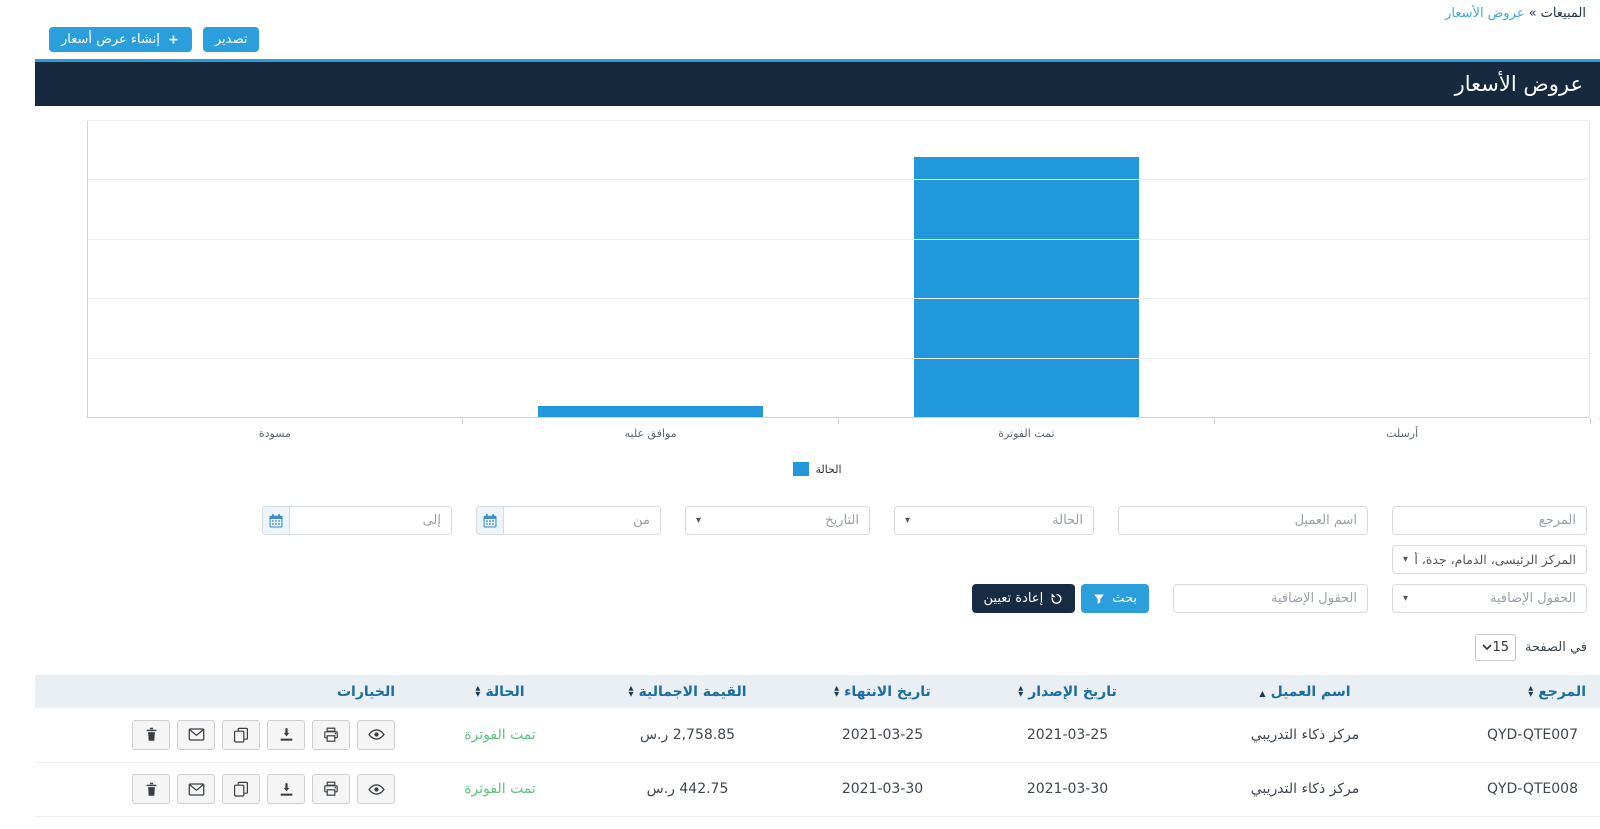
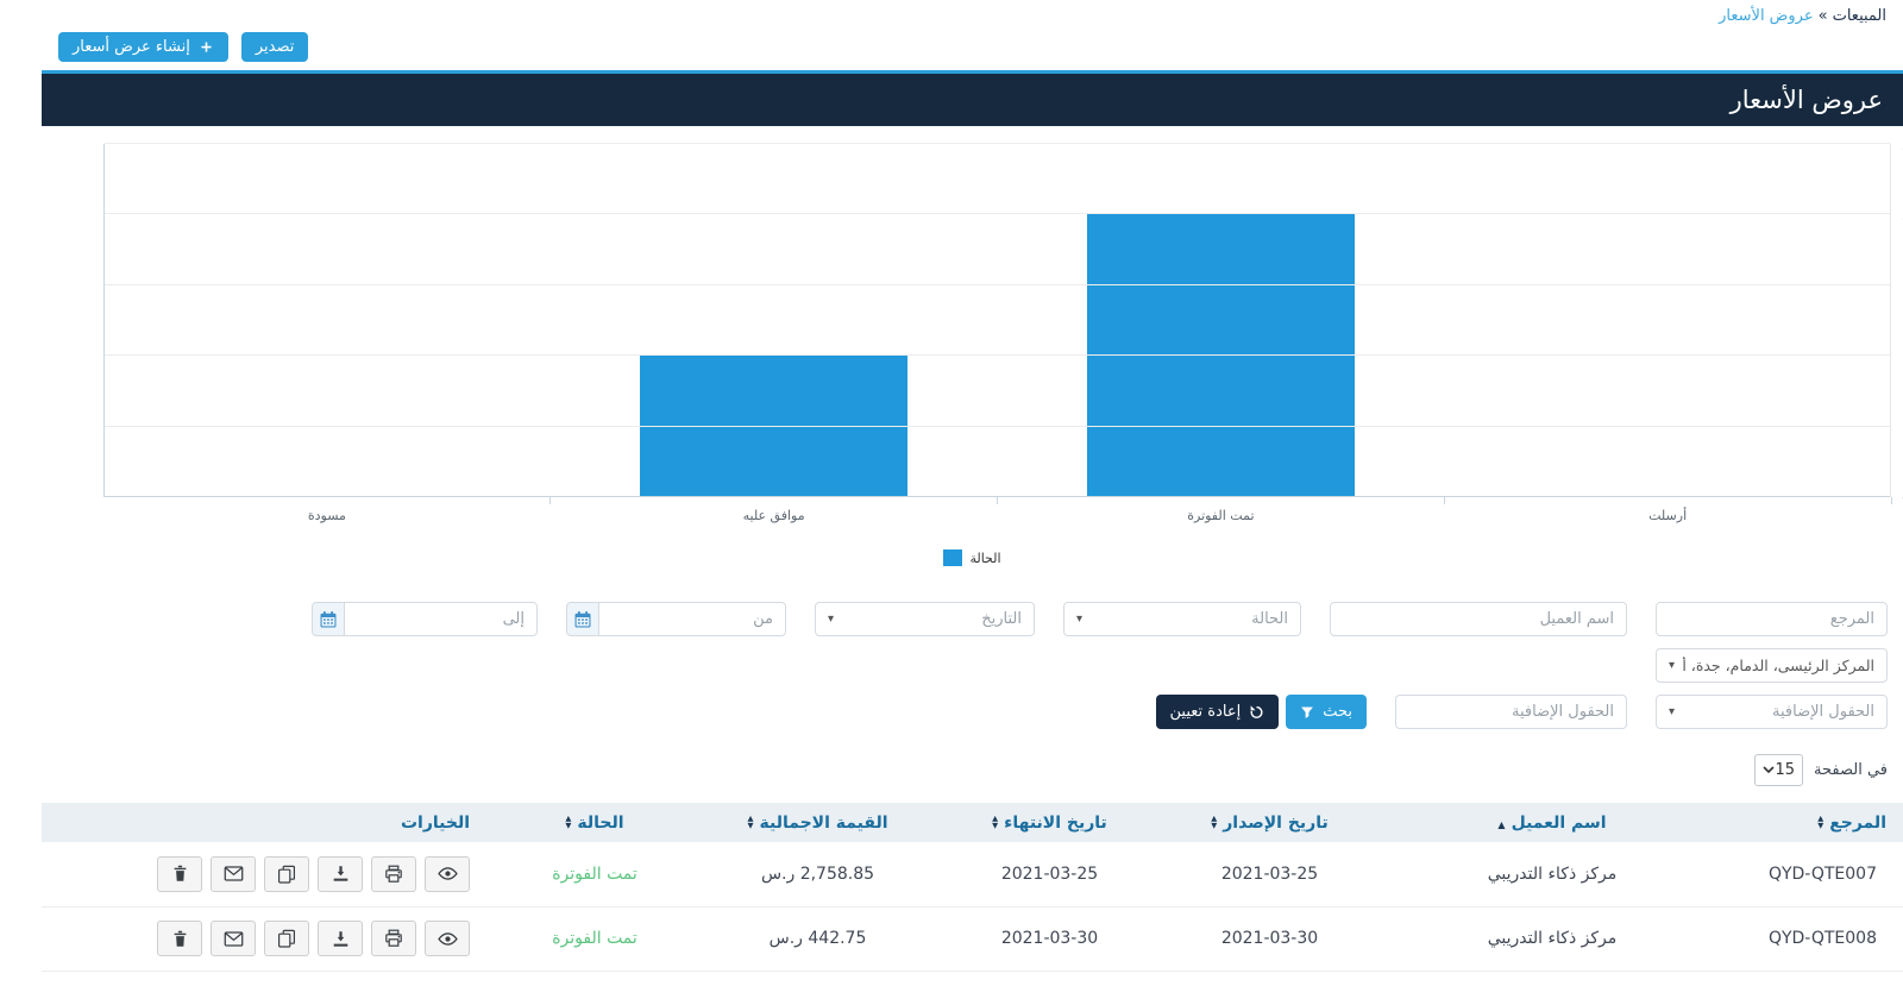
تمت الفوترة: 22 -> 20
موافق عليه: 1 -> 10
